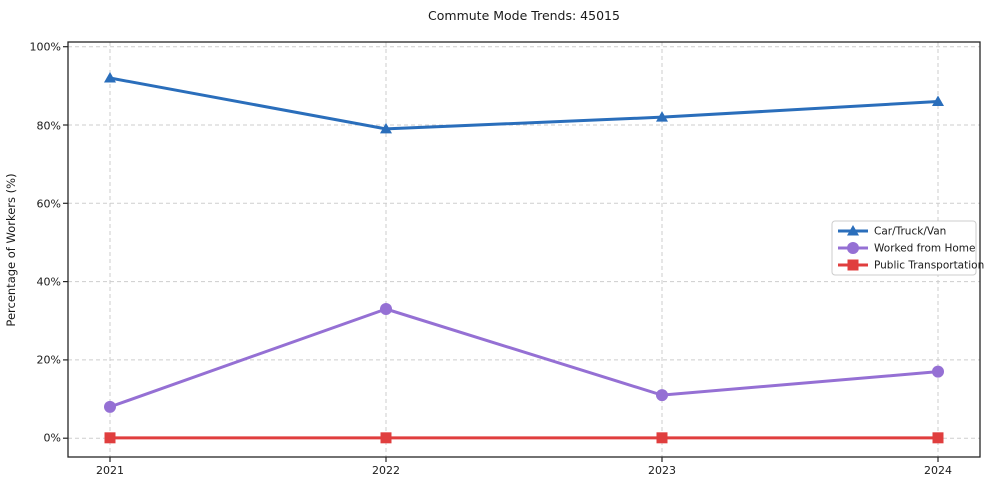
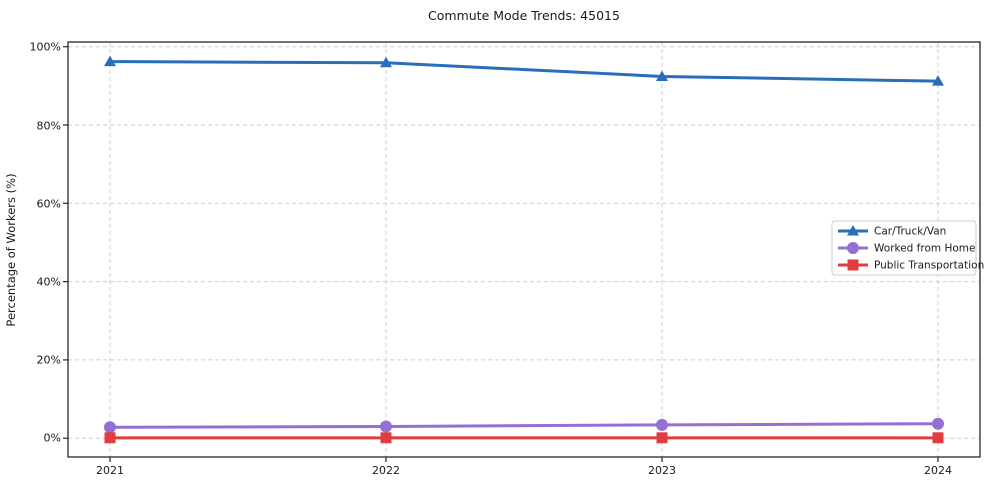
Car/Truck/Van/2021: 92% -> 96%
Worked from Home/2021: 8% -> 3%
Car/Truck/Van/2022: 79% -> 96%
Worked from Home/2022: 33% -> 3%
Car/Truck/Van/2023: 82% -> 92%
Worked from Home/2023: 11% -> 3%
Car/Truck/Van/2024: 86% -> 91%
Worked from Home/2024: 17% -> 4%
